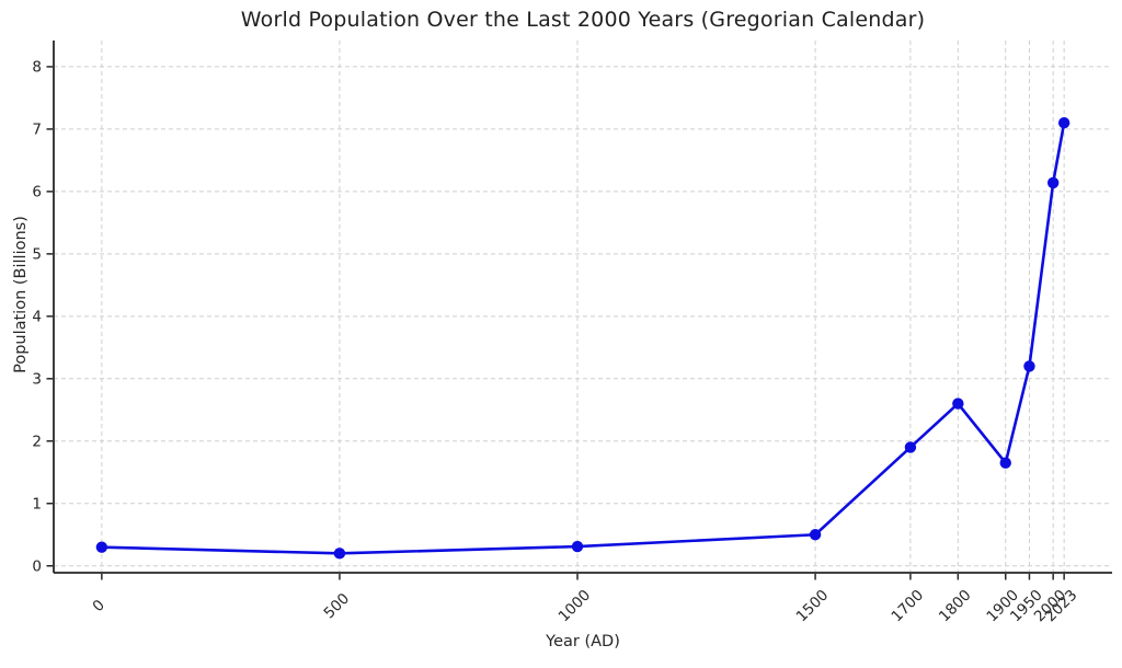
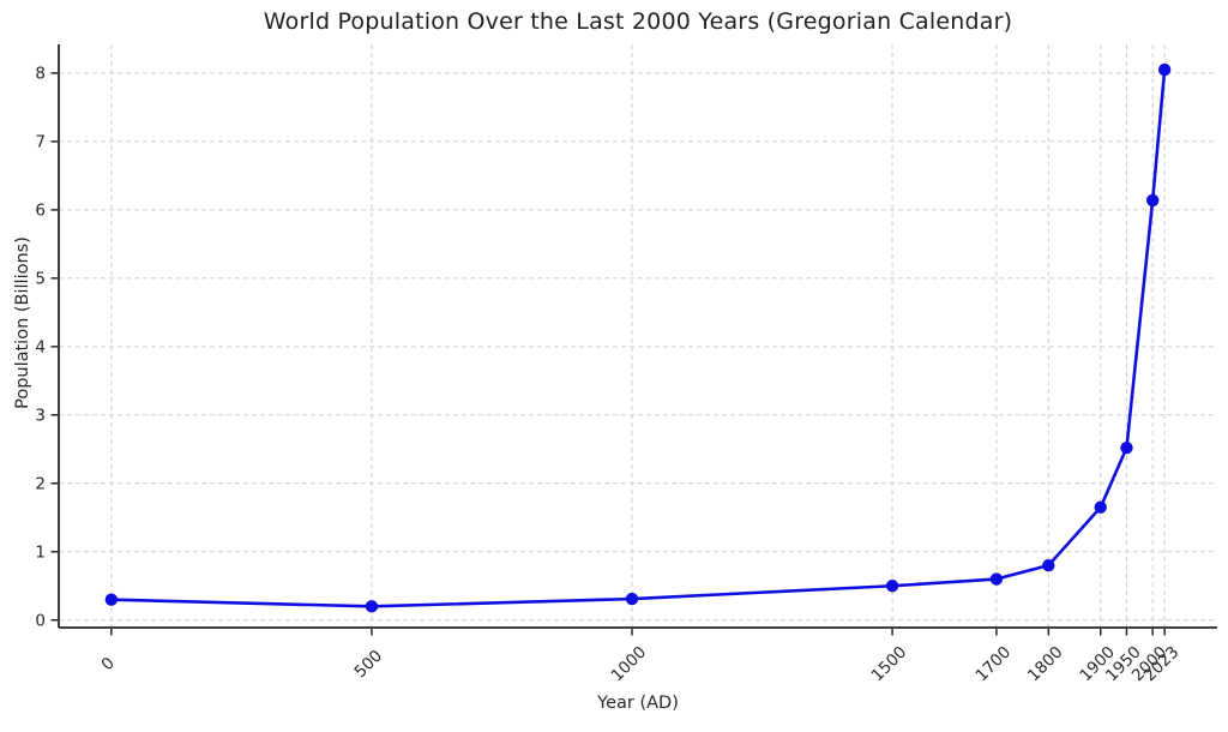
1700: 1.9 -> 0.6
1800: 2.6 -> 0.8
1950: 3.2 -> 2.5
2023: 7.1 -> 8.1
